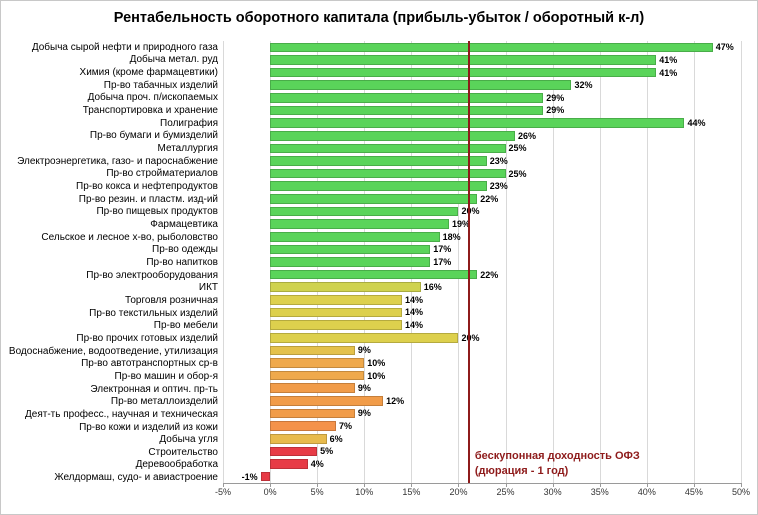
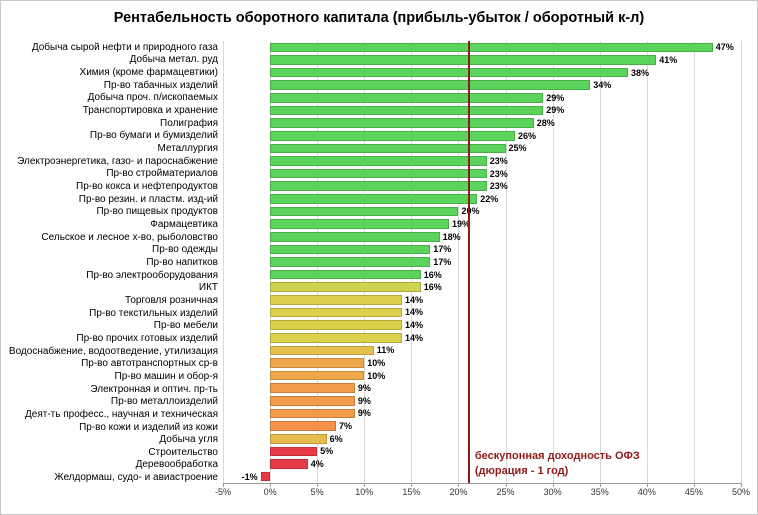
Химия (кроме фармацевтики): 41% -> 38%
Пр-во табачных изделий: 32% -> 34%
Полиграфия: 44% -> 28%
Пр-во стройматериалов: 25% -> 23%
Пр-во электрооборудования: 22% -> 16%
Пр-во прочих готовых изделий: 20% -> 14%
Водоснабжение, водоотведение, утилизация: 9% -> 11%
Пр-во металлоизделий: 12% -> 9%
